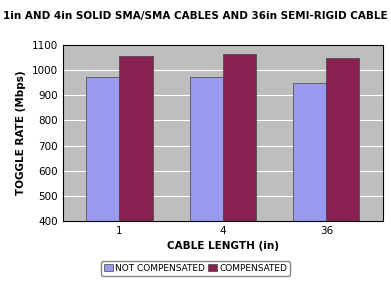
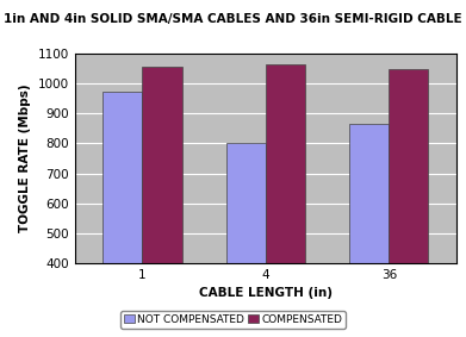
NOT COMPENSATED/4: 975 -> 800
NOT COMPENSATED/36: 948 -> 865
